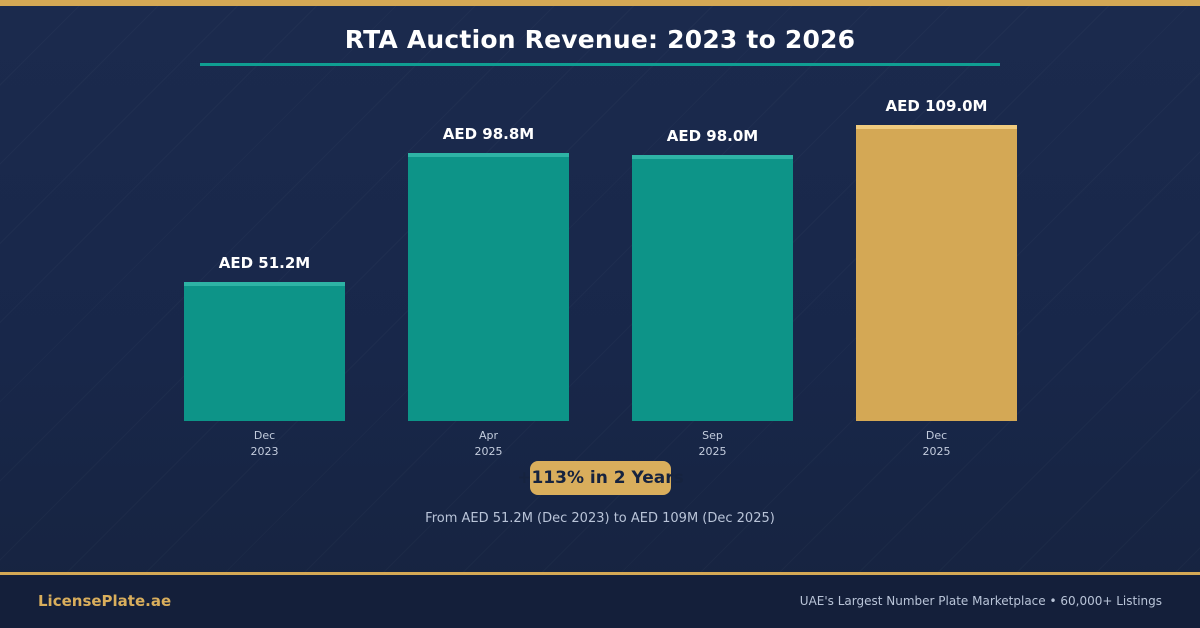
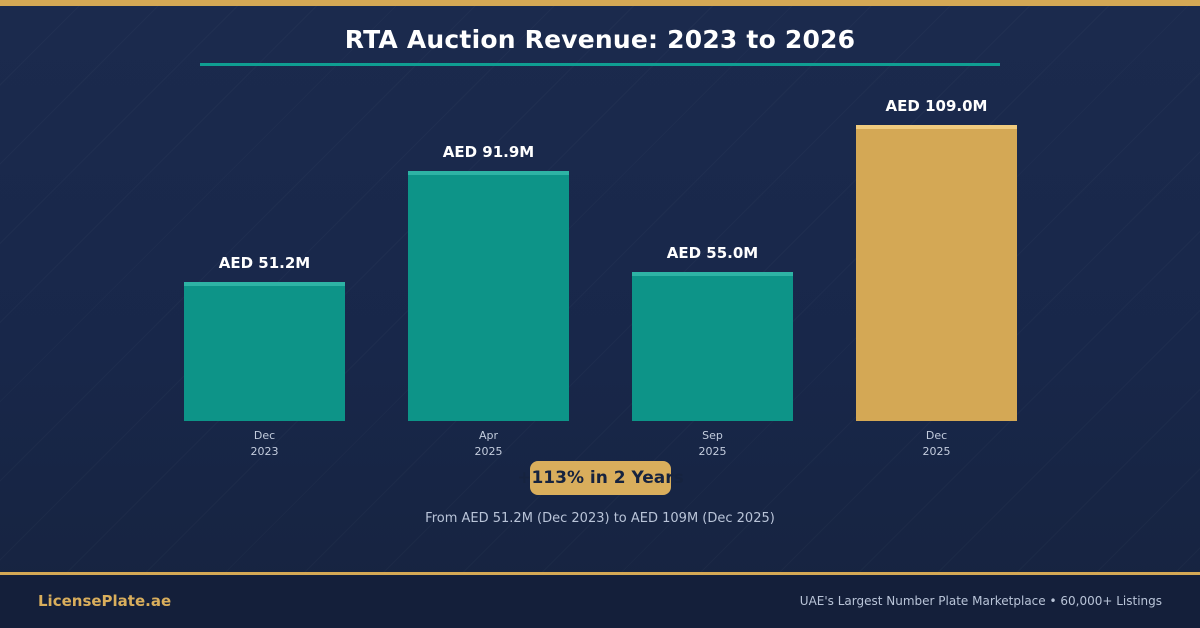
Apr 2025: 98.8M -> 91.9M
Sep 2025: 98.0M -> 55.0M
